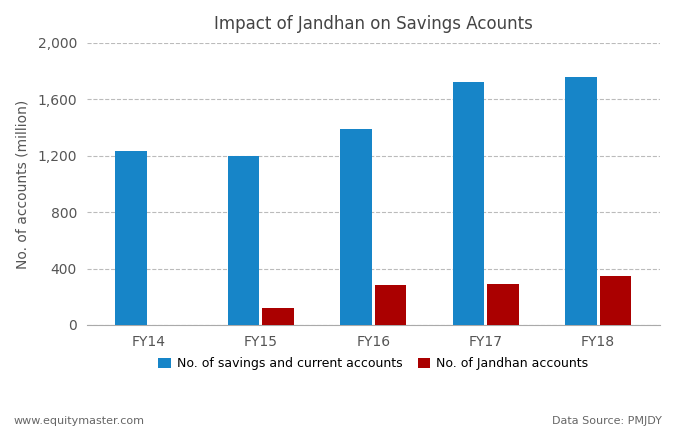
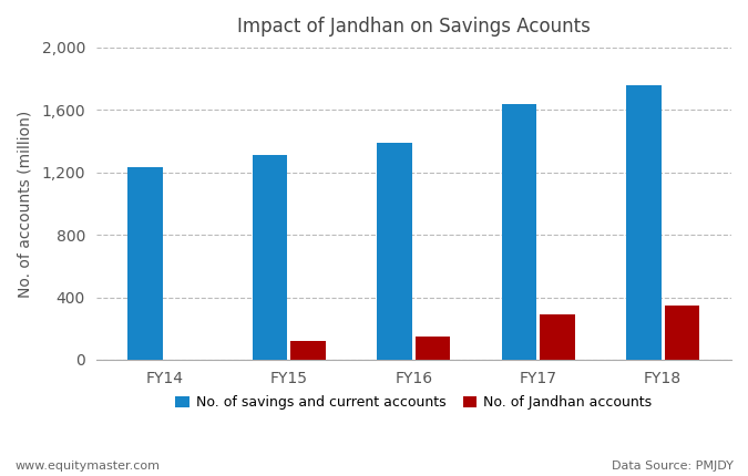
No. of savings and current accounts/FY15: 1,200 -> 1,310
No. of Jandhan accounts/FY16: 280 -> 140
No. of savings and current accounts/FY17: 1,720 -> 1,640
